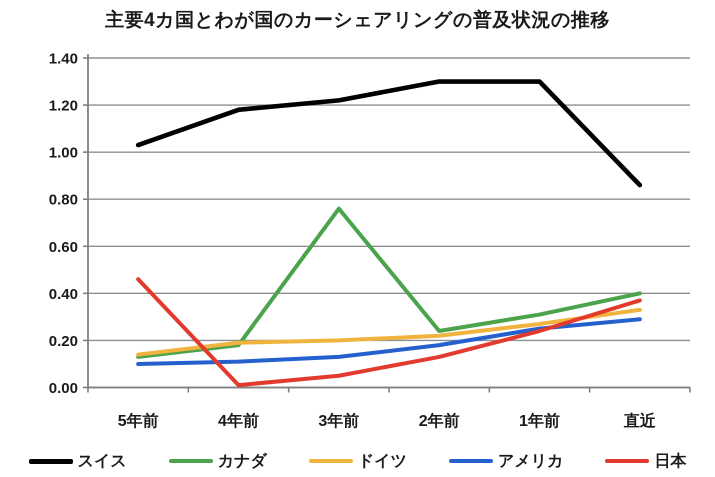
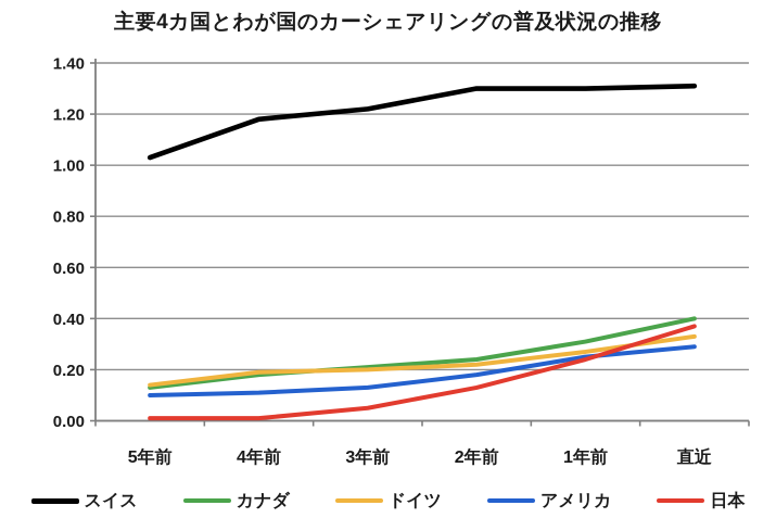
日本/5年前: 0.46 -> 0.01
カナダ/3年前: 0.76 -> 0.21
スイス/直近: 0.86 -> 1.31
